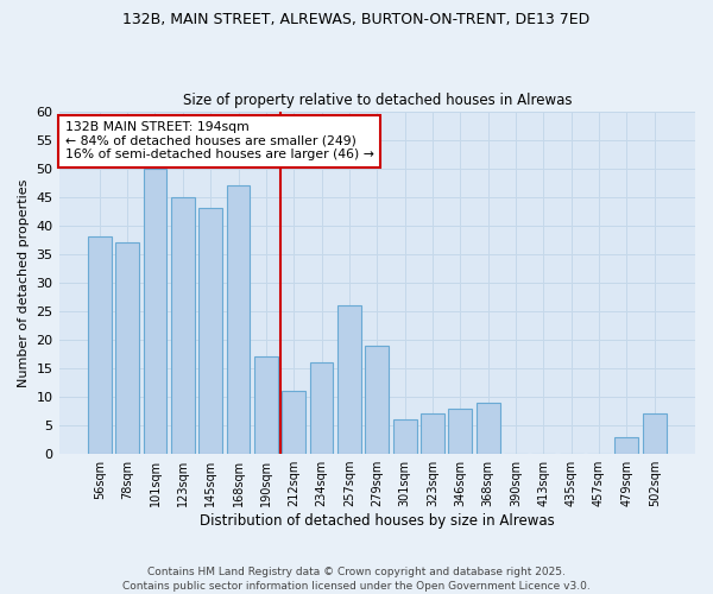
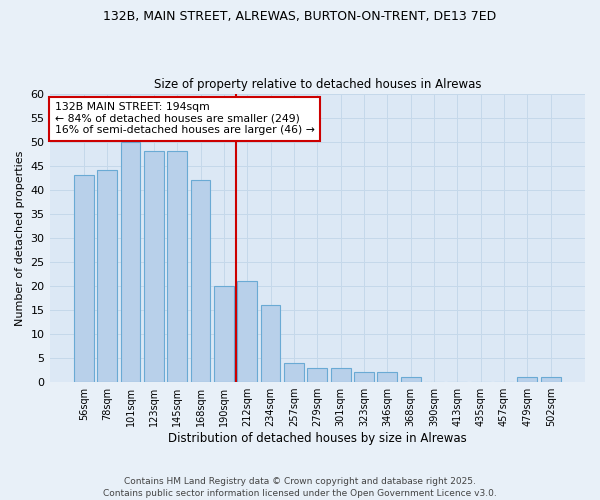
56sqm: 38 -> 43
78sqm: 37 -> 44
123sqm: 45 -> 48
145sqm: 43 -> 48
168sqm: 47 -> 42
190sqm: 17 -> 20
212sqm: 11 -> 21
257sqm: 26 -> 4
279sqm: 19 -> 3
301sqm: 6 -> 3
323sqm: 7 -> 2
346sqm: 8 -> 2
368sqm: 9 -> 1
479sqm: 3 -> 1
502sqm: 7 -> 1
